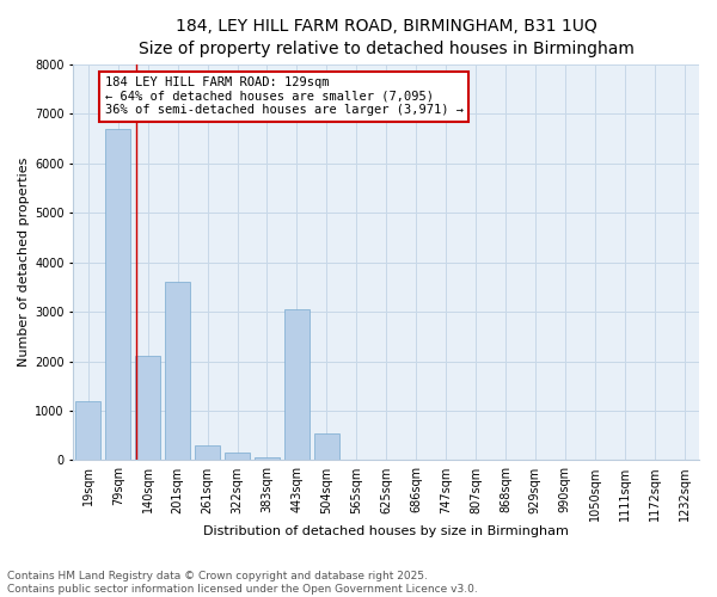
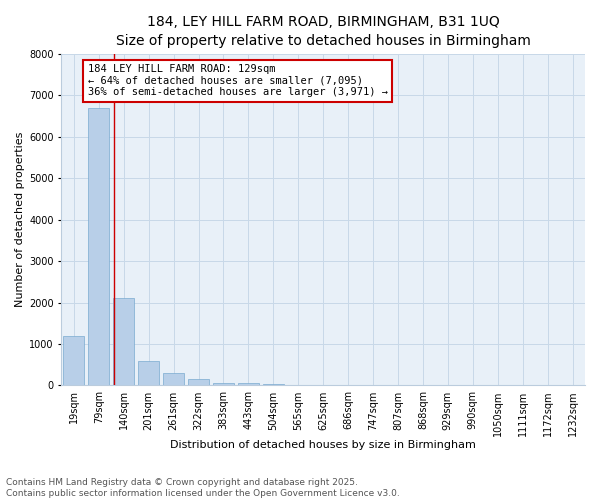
201sqm: 3600 -> 600
443sqm: 3050 -> 50
504sqm: 550 -> 40
